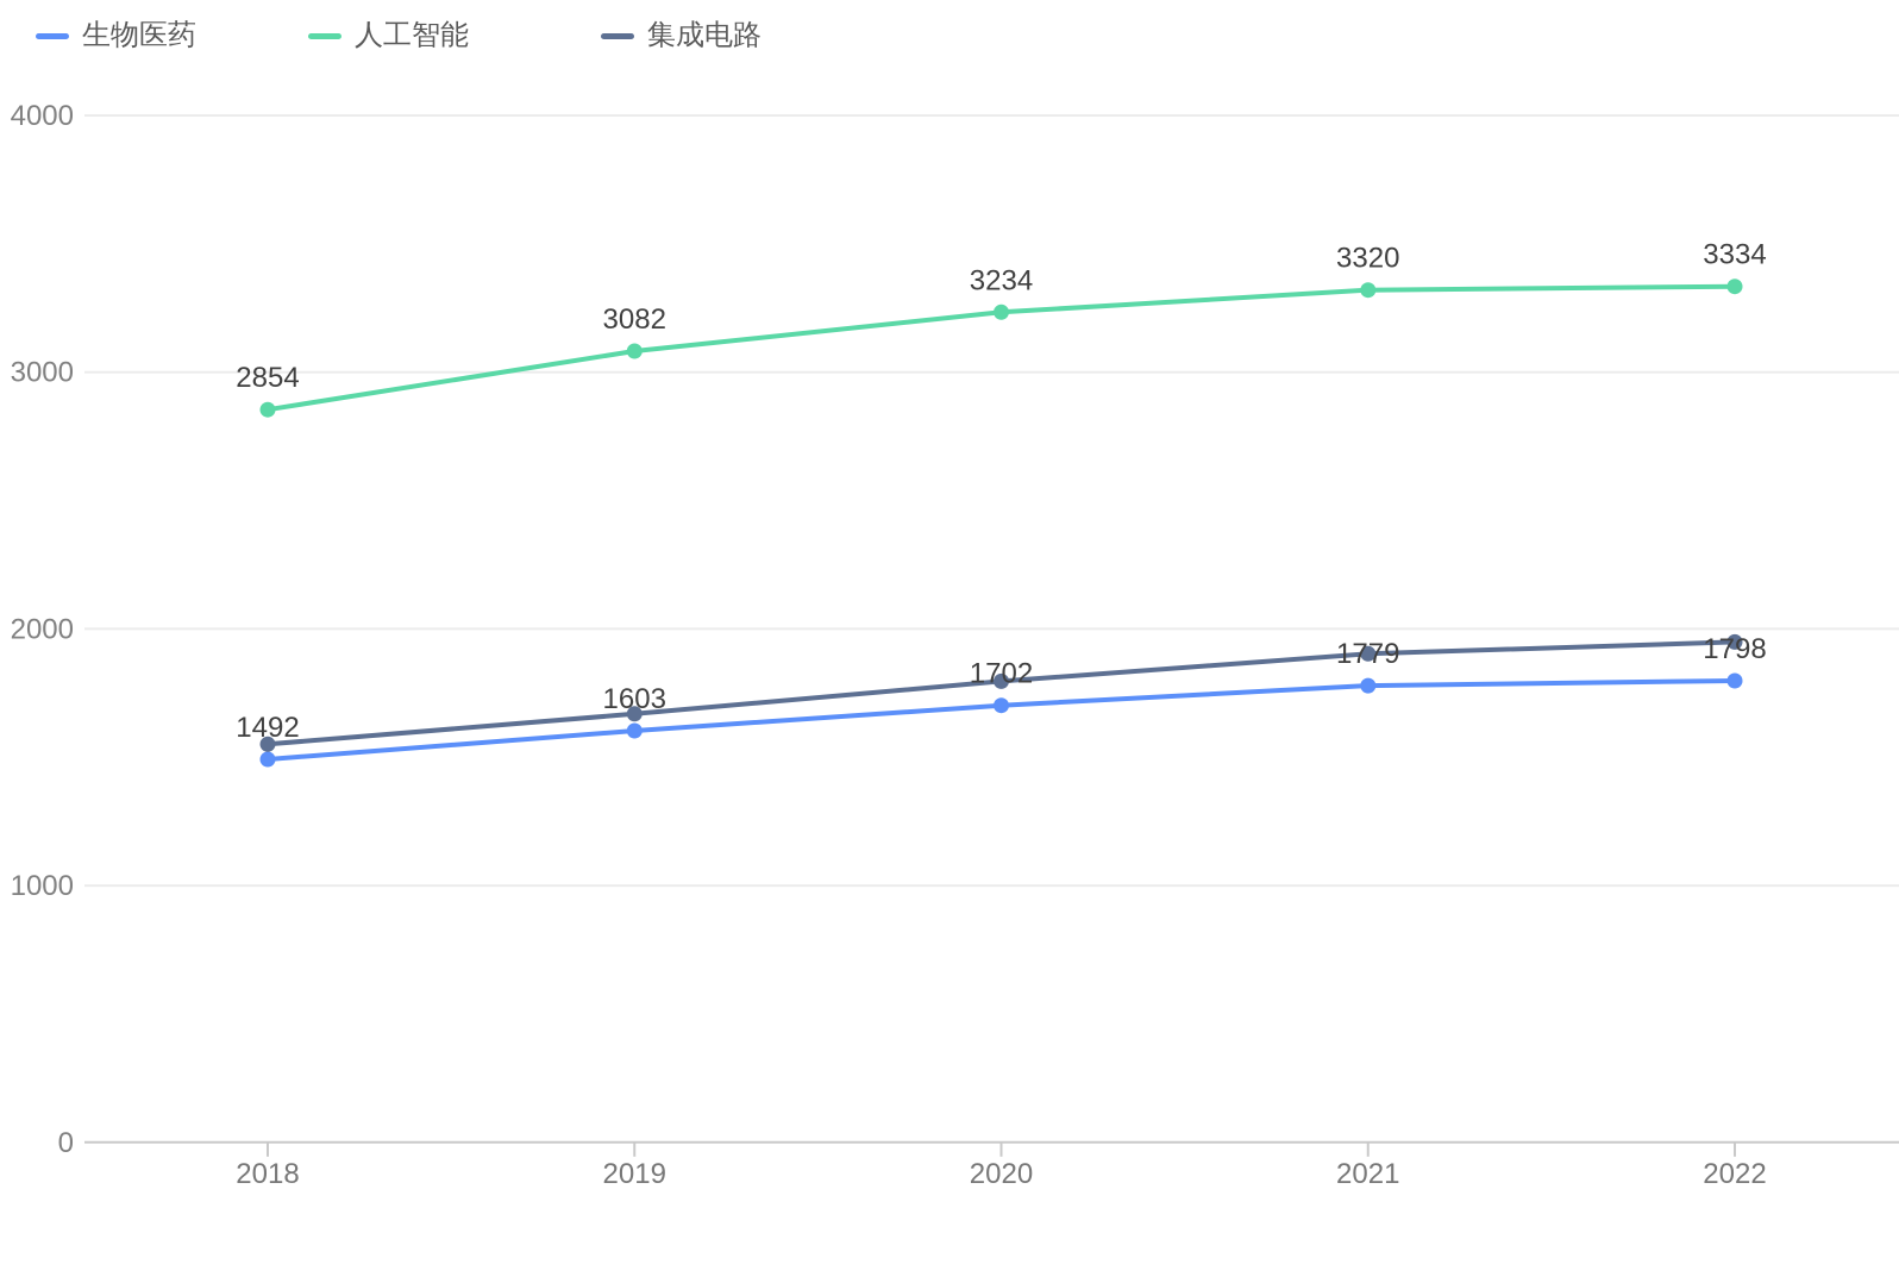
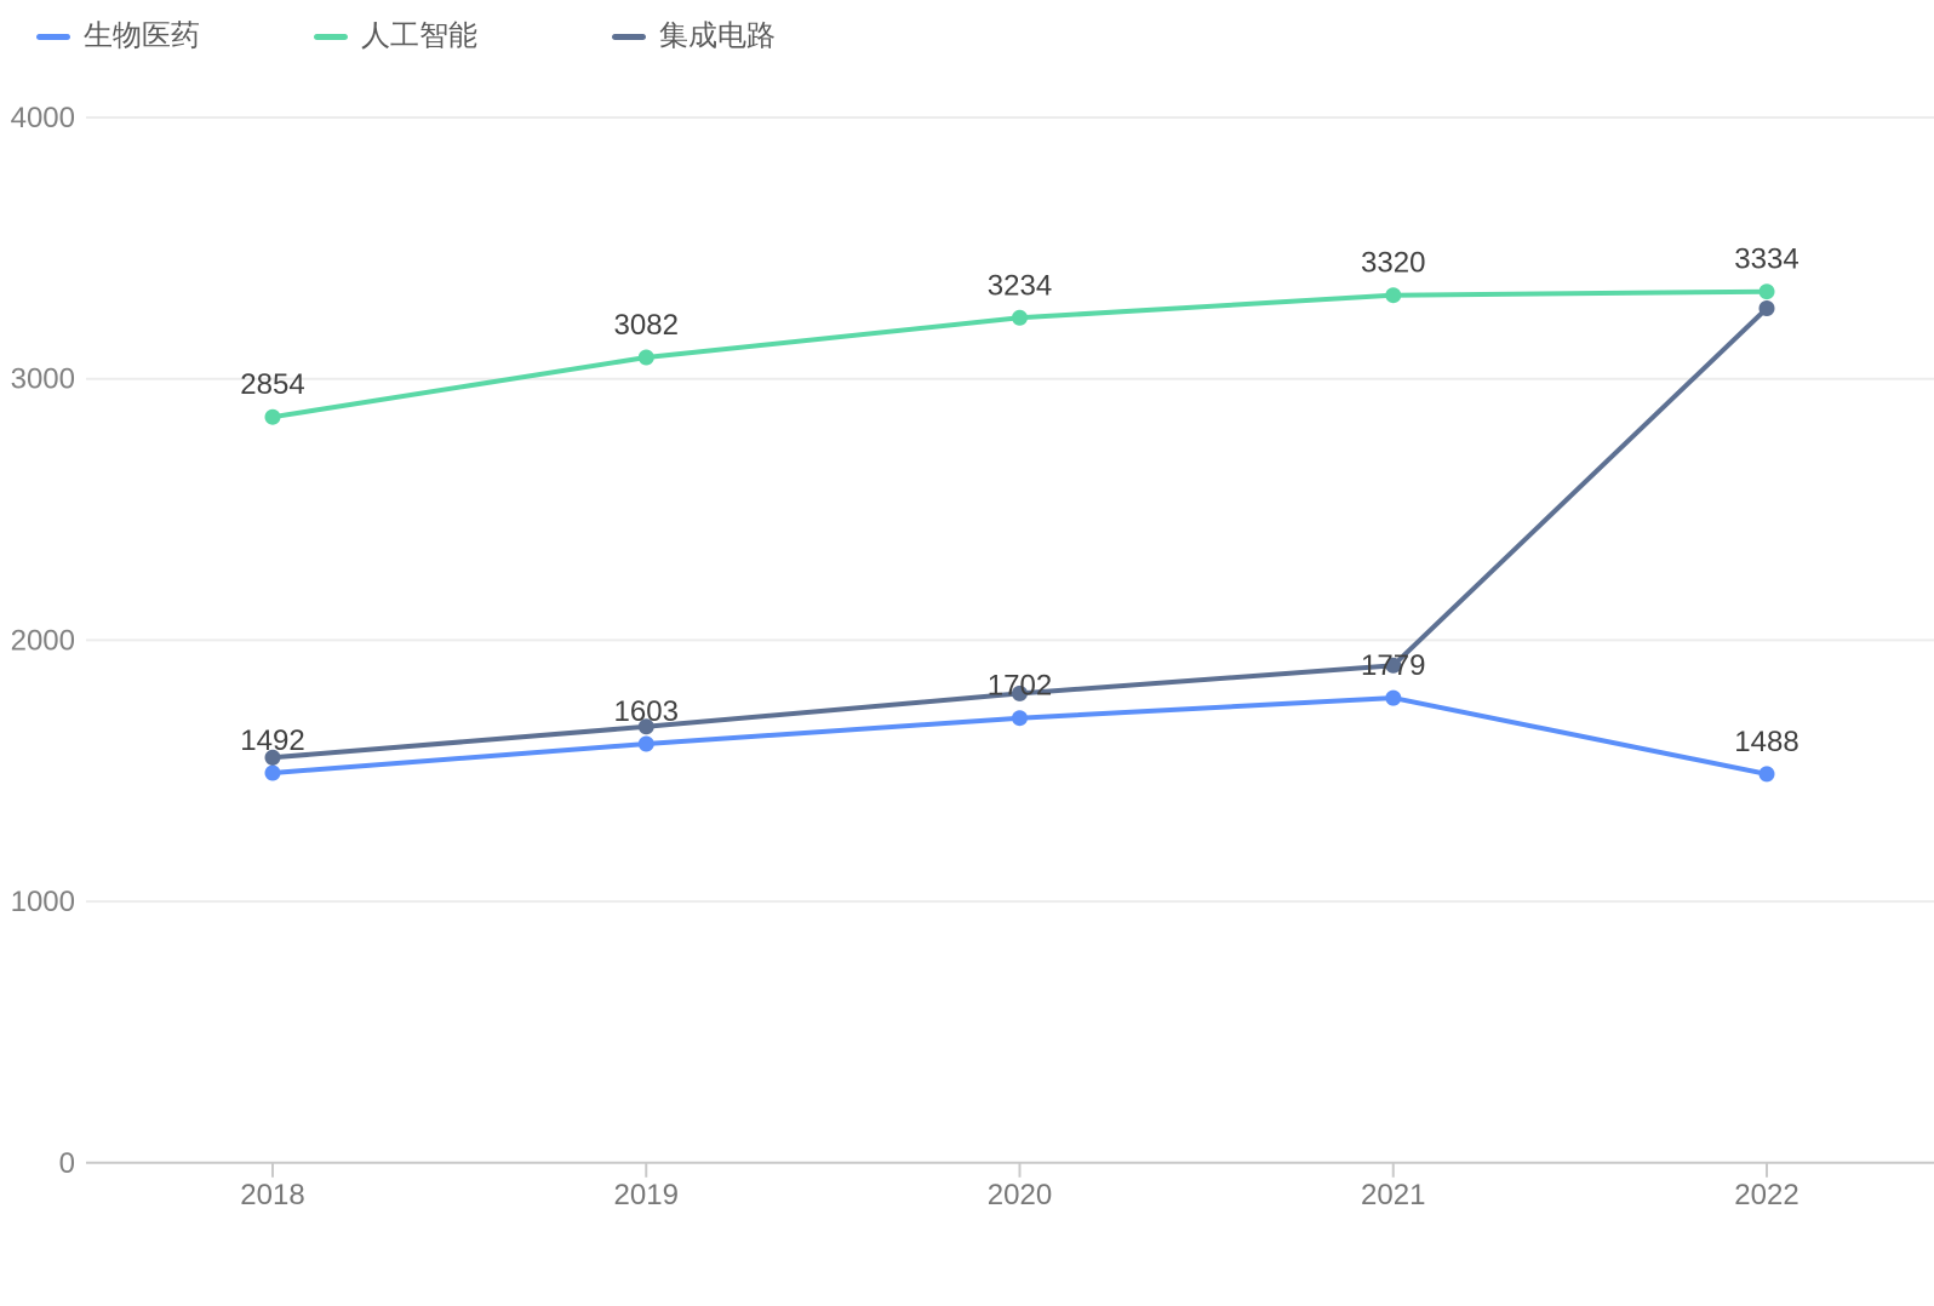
生物医药/2022: 1798 -> 1488
集成电路/2022: 1950 -> 3270
